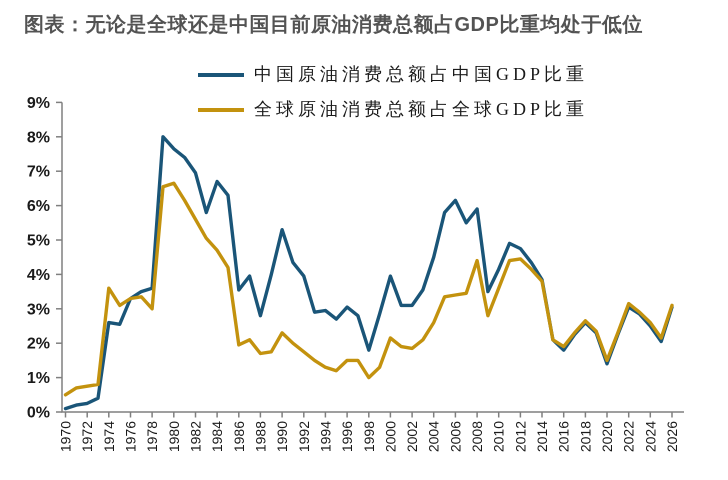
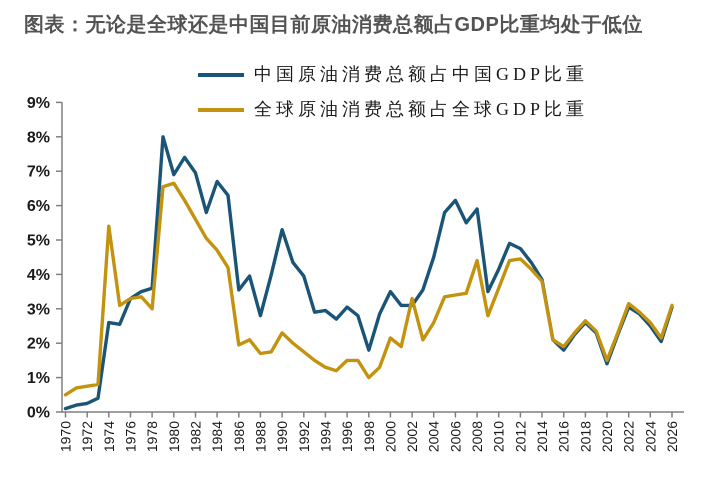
全球原油消费总额占全球GDP比重/1974: 3.6% -> 5.4%
中国原油消费总额占中国GDP比重/1980: 7.7% -> 6.9%
中国原油消费总额占中国GDP比重/2000: 4.0% -> 3.5%
全球原油消费总额占全球GDP比重/2002: 1.9% -> 3.3%
